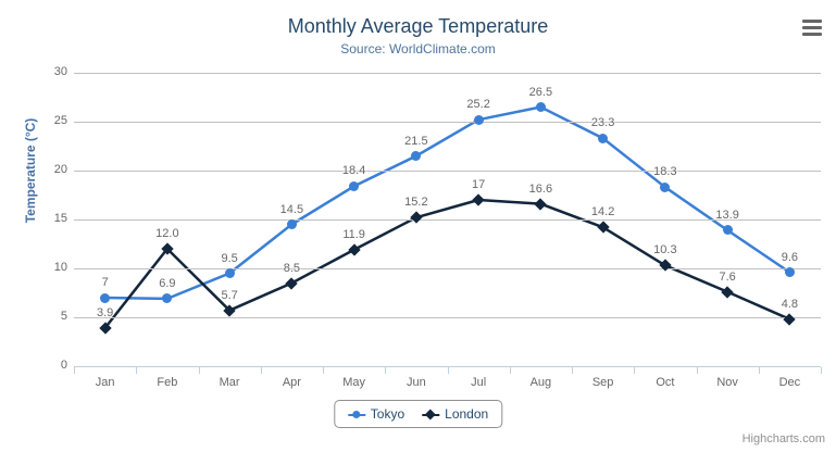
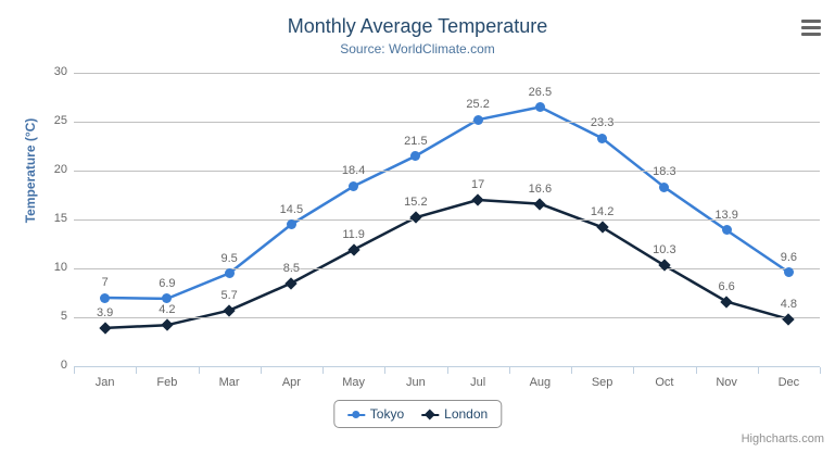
London/Feb: 12.0 -> 4.2
London/Nov: 7.6 -> 6.6
